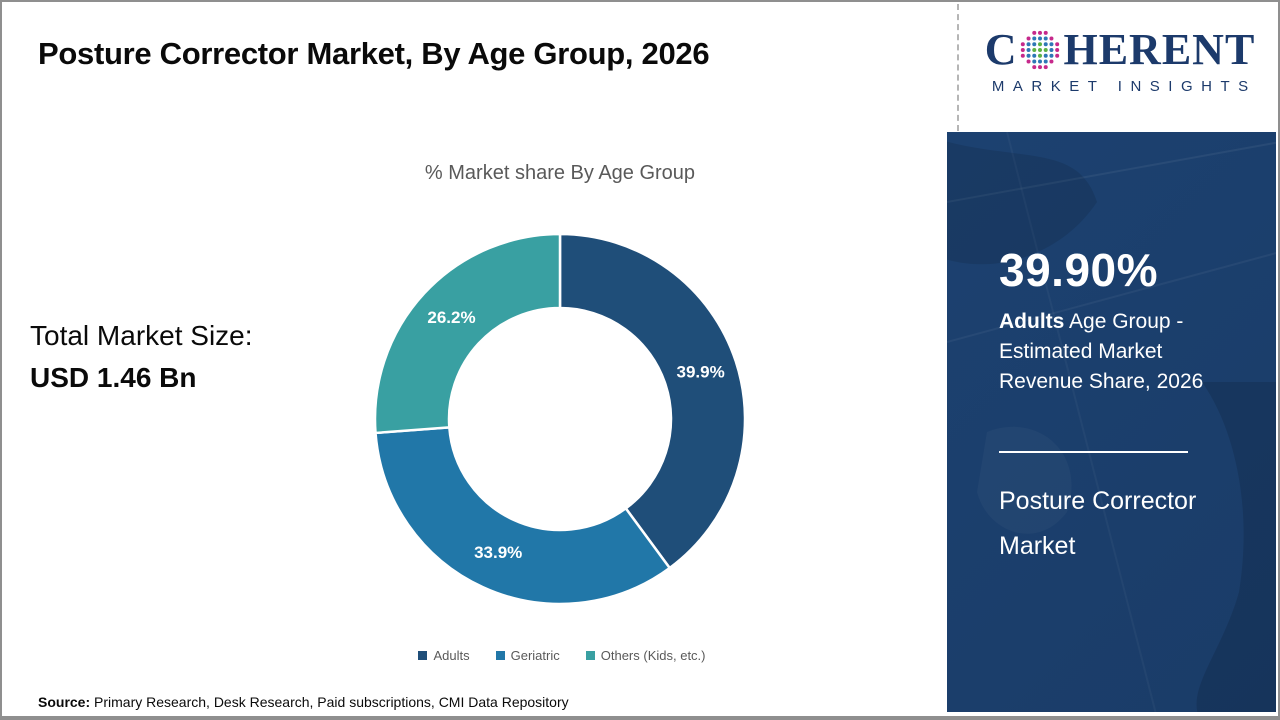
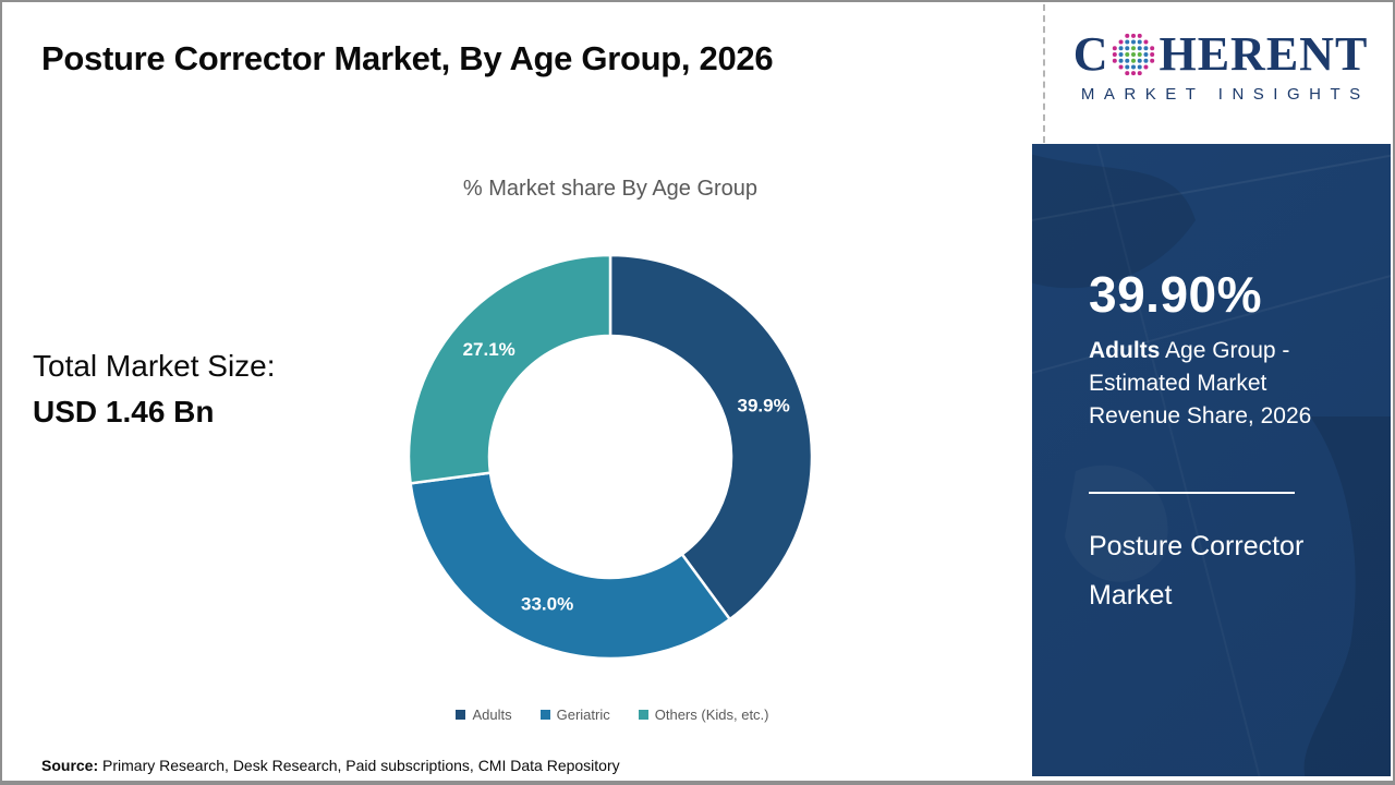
Geriatric: 33.9% -> 33.0%
Others (Kids, etc.): 26.2% -> 27.1%
